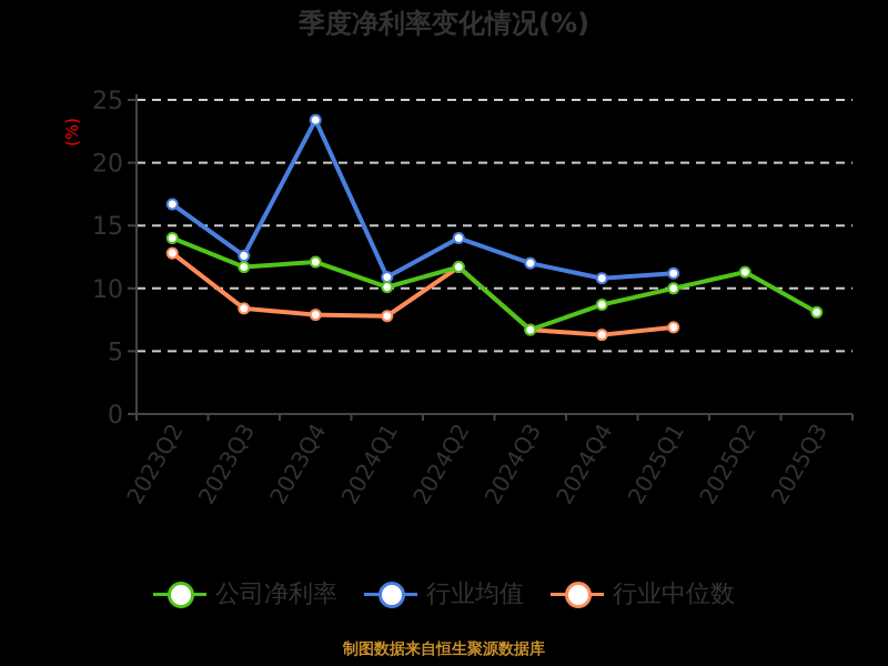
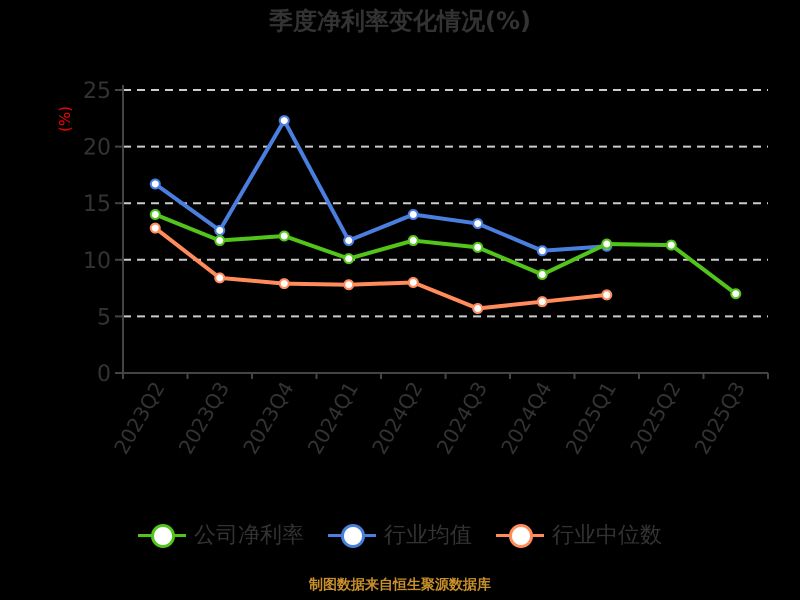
行业均值/2023Q4: 23.4 -> 22.3
行业均值/2024Q1: 10.9 -> 11.7
行业中位数/2024Q2: 11.7 -> 8.0
公司净利率/2024Q3: 6.7 -> 11.1
行业均值/2024Q3: 12.0 -> 13.2
行业中位数/2024Q3: 6.7 -> 5.7
公司净利率/2025Q1: 10.0 -> 11.4
公司净利率/2025Q3: 8.1 -> 7.0
